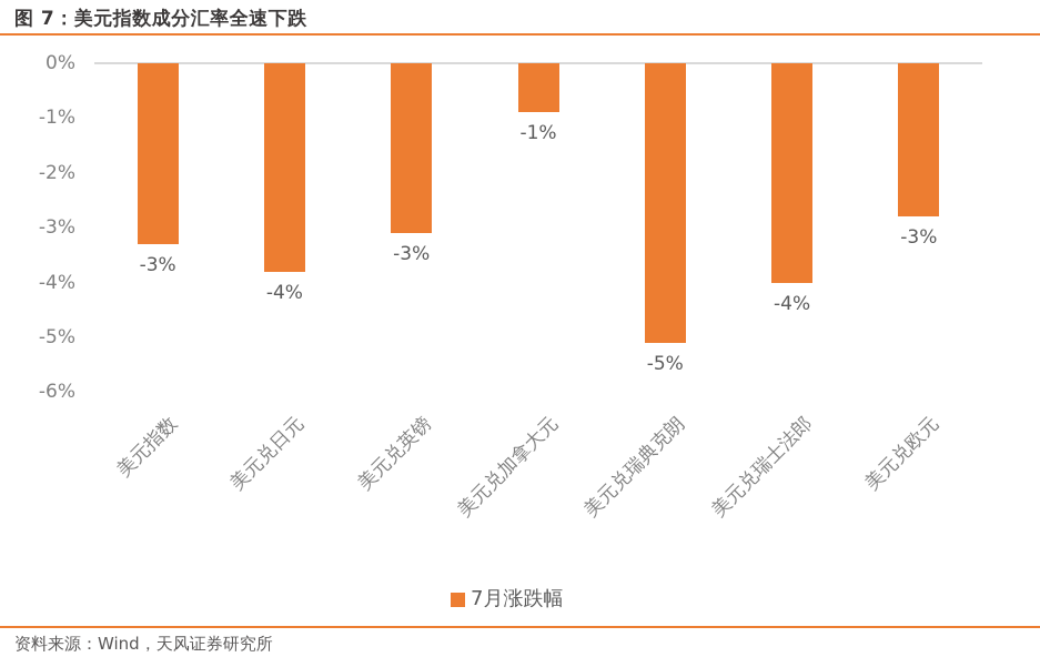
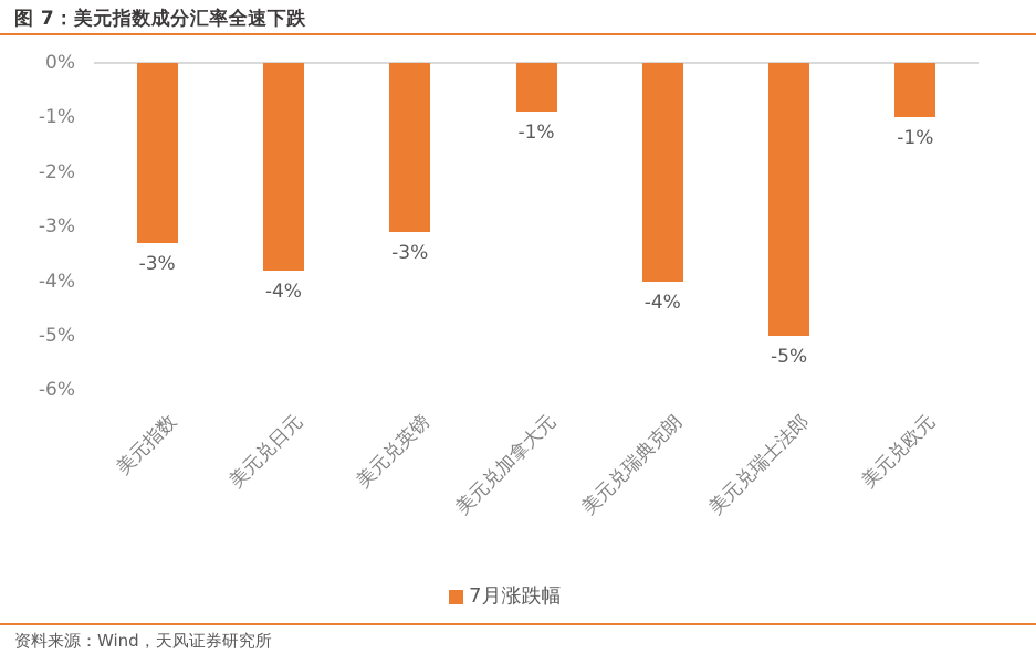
美元兑瑞典克朗: -5% -> -4%
美元兑瑞士法郎: -4% -> -5%
美元兑欧元: -3% -> -1%
